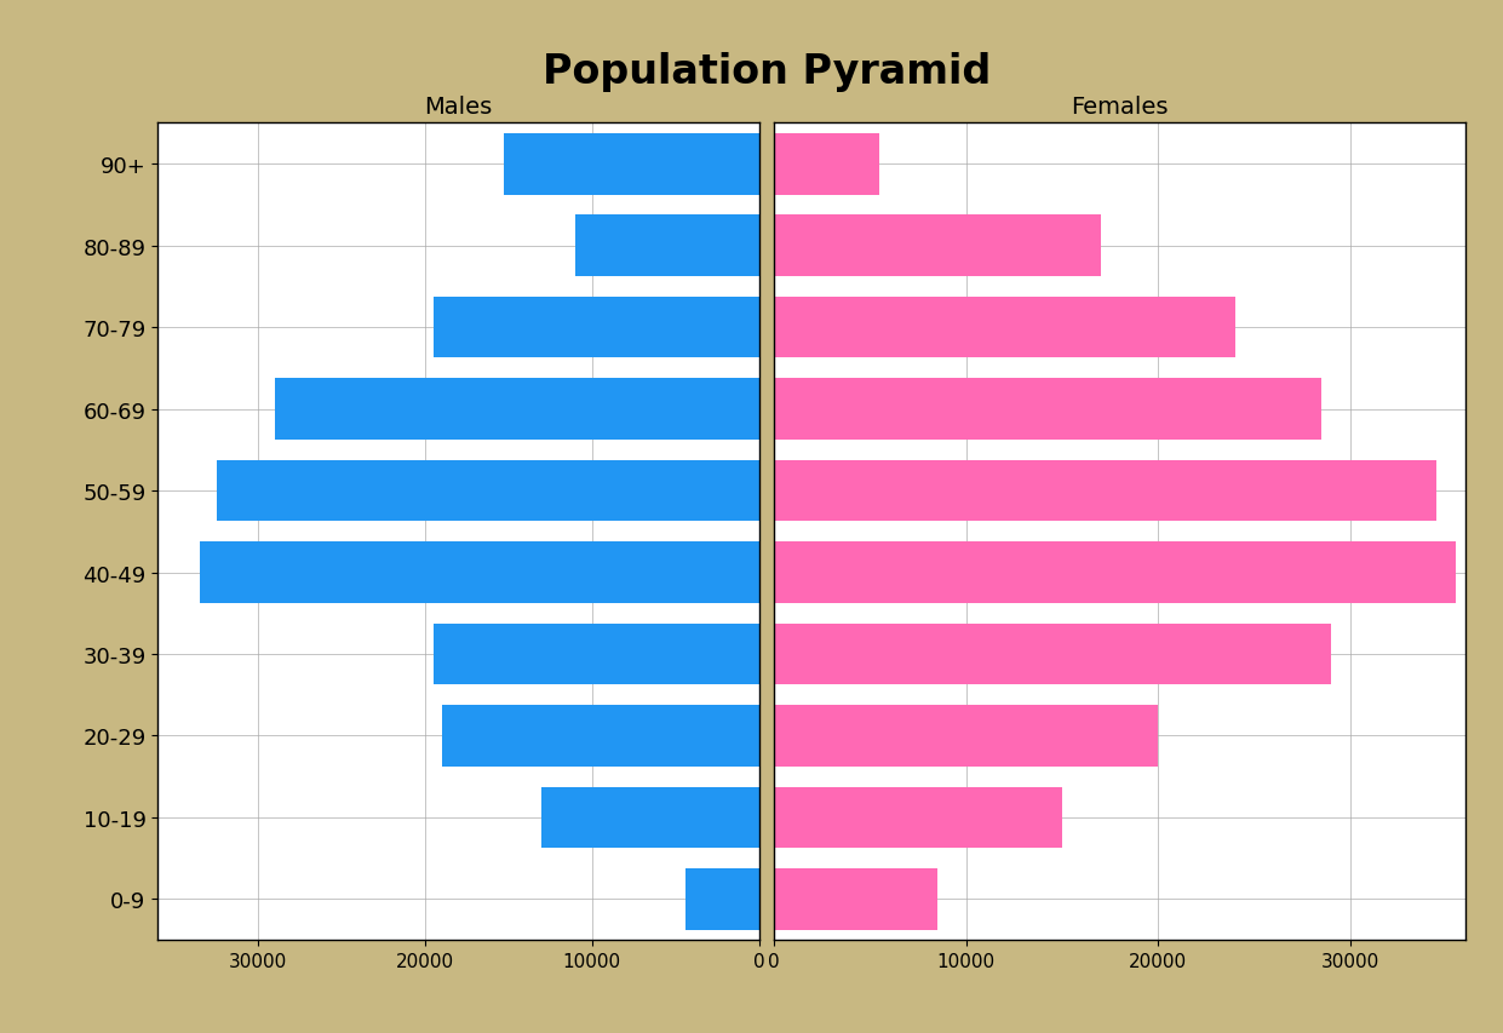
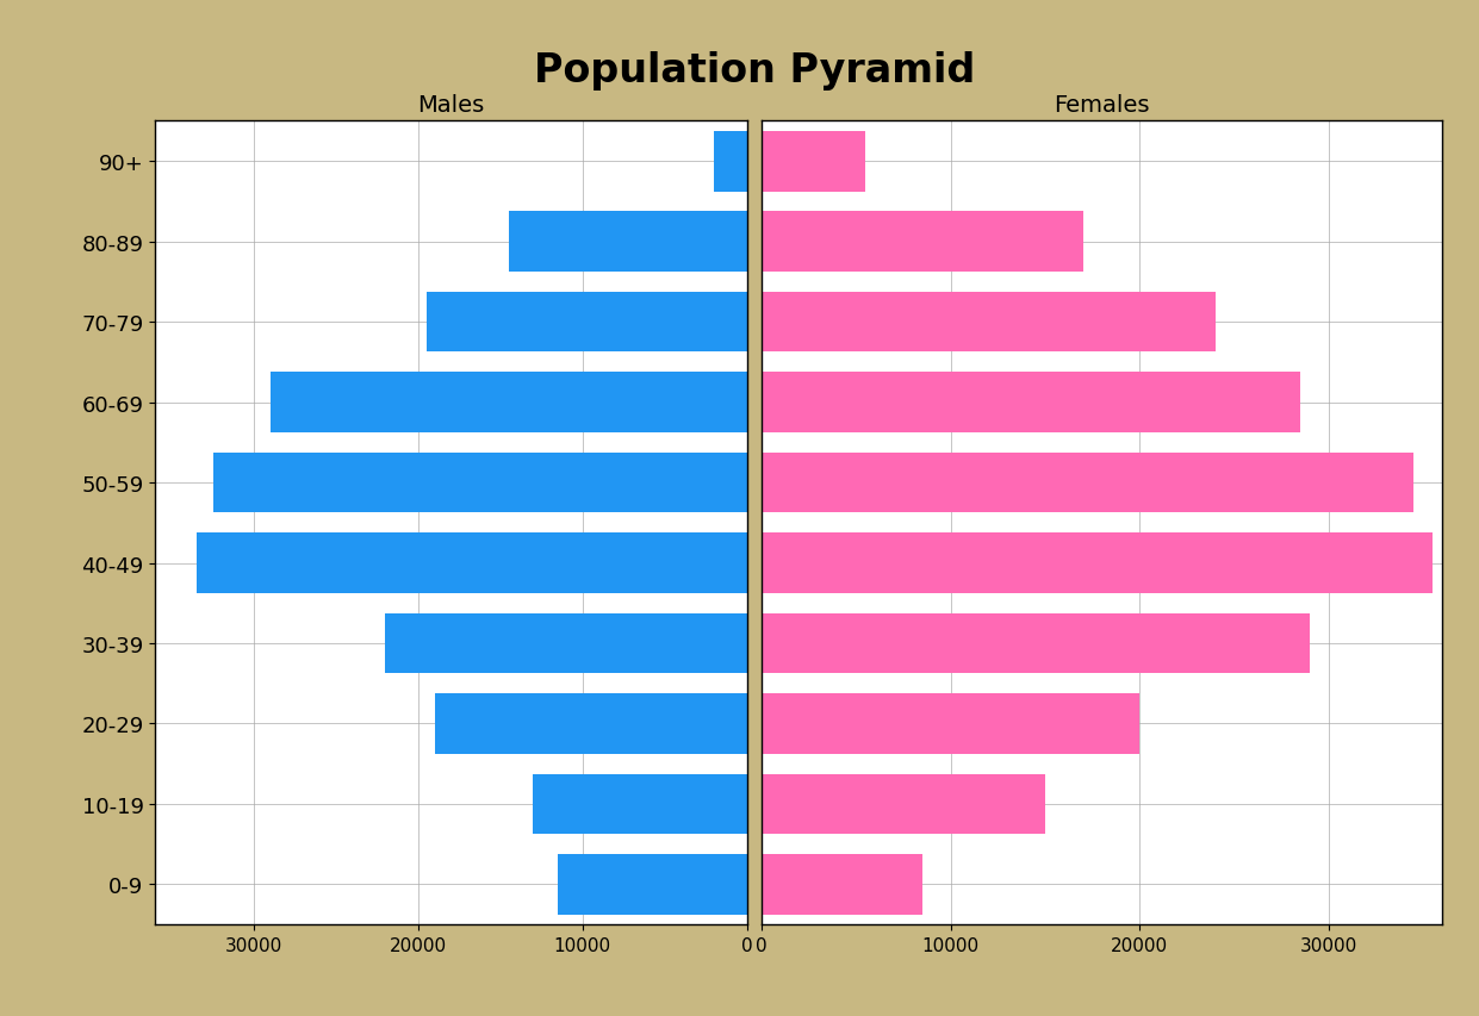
Males/90+: 15300 -> 2000
Males/80-89: 11000 -> 14500
Males/30-39: 19500 -> 22000
Males/0-9: 4400 -> 11500
